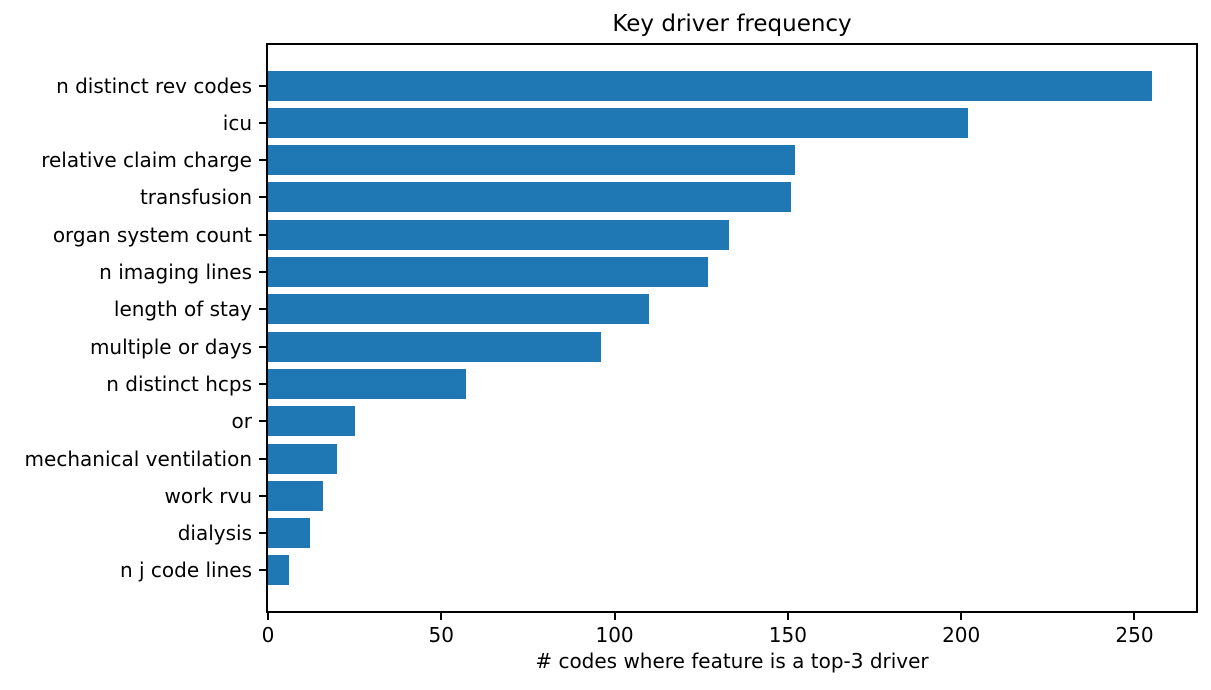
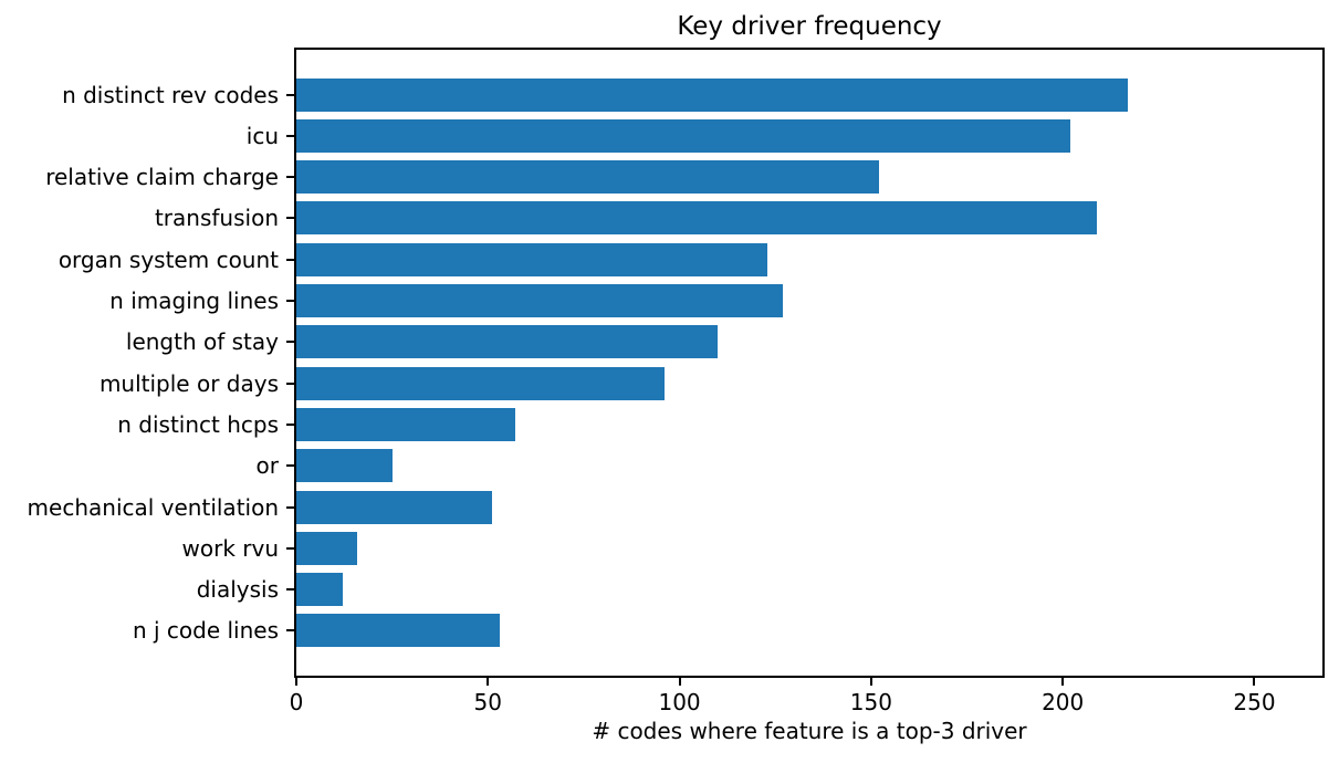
n distinct rev codes: 255 -> 217
transfusion: 151 -> 209
organ system count: 133 -> 123
mechanical ventilation: 20 -> 51
n j code lines: 6 -> 53
